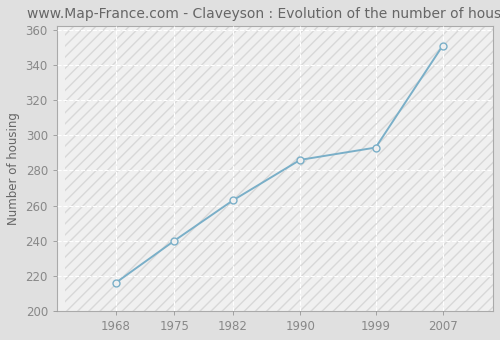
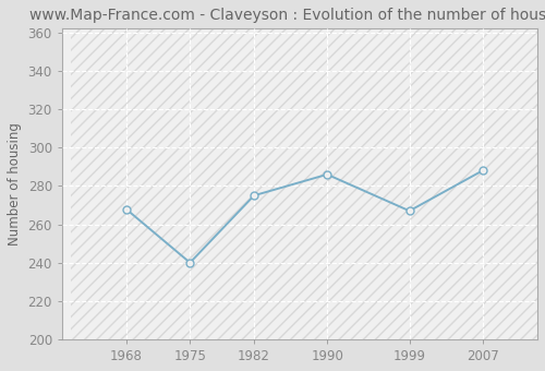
1968: 216 -> 268
1982: 263 -> 275
1999: 293 -> 267
2007: 351 -> 288
